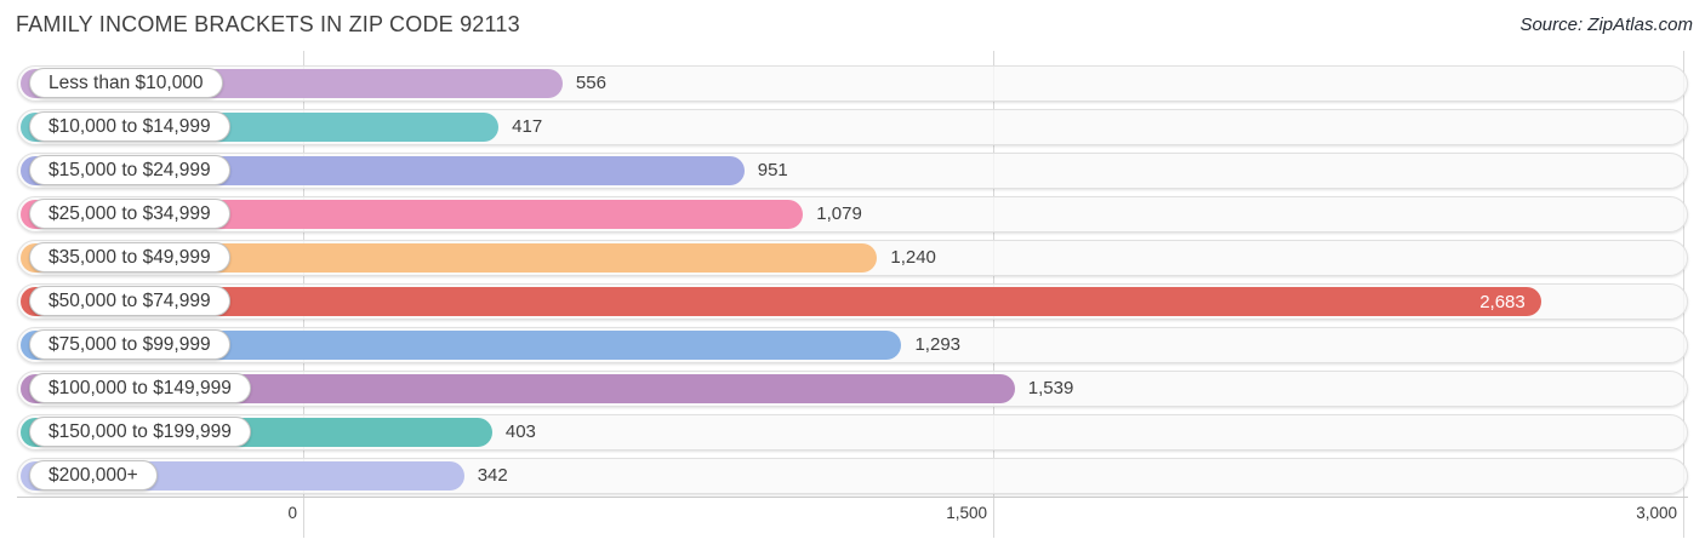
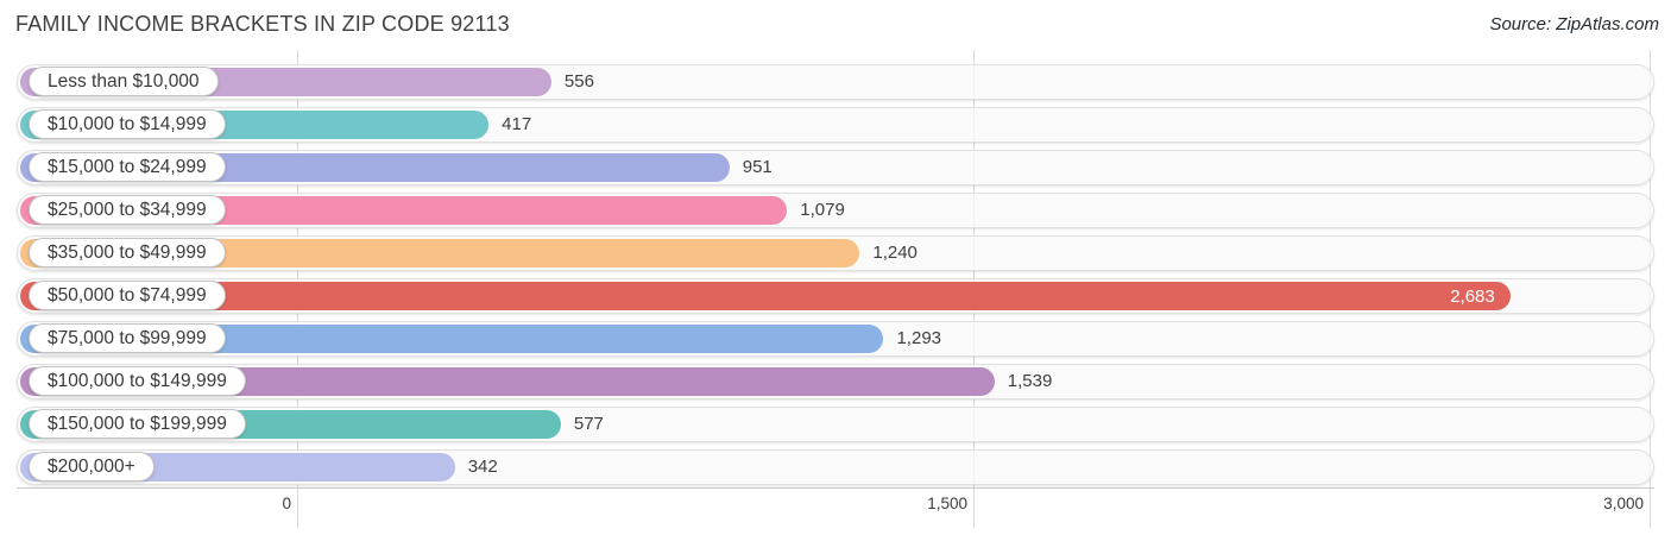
$150,000 to $199,999: 403 -> 577
